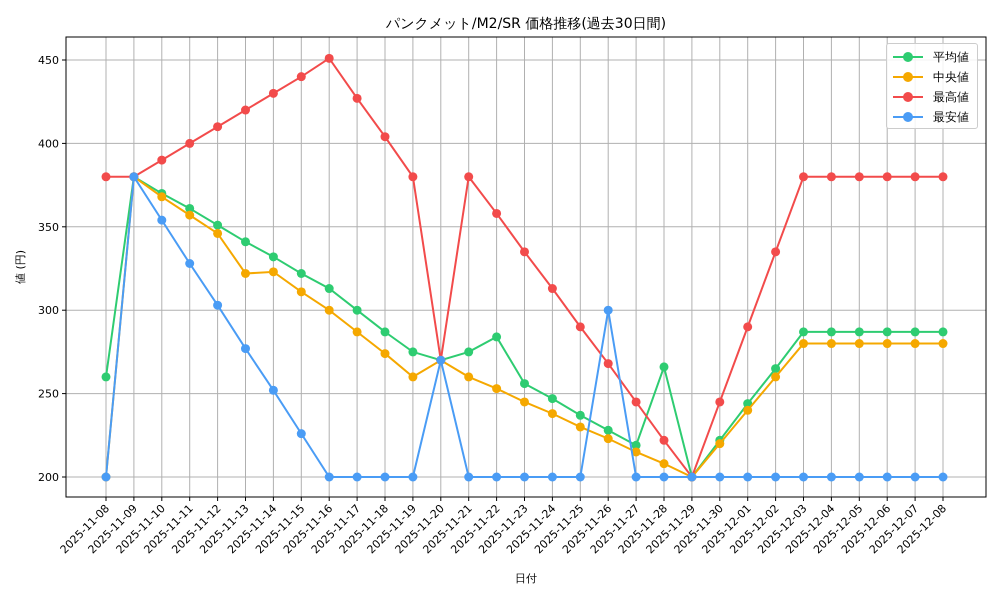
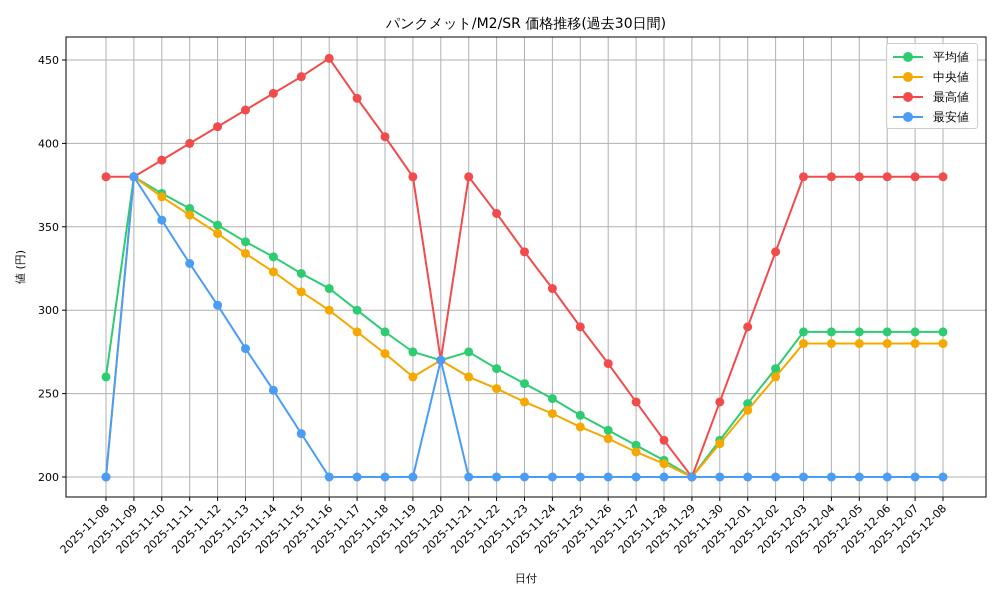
中央値/2025-11-13: 322 -> 334
平均値/2025-11-22: 284 -> 265
最安値/2025-11-26: 300 -> 200
平均値/2025-11-28: 266 -> 210
